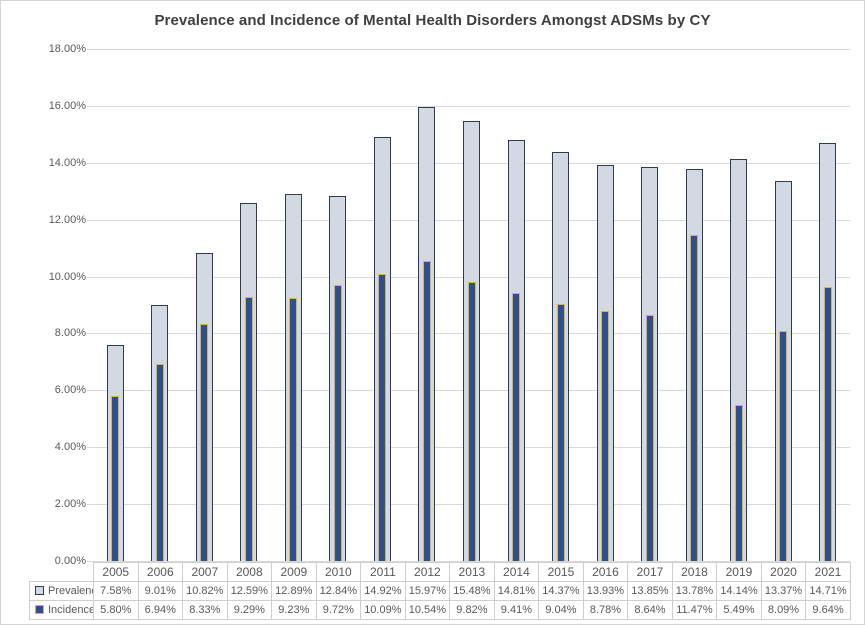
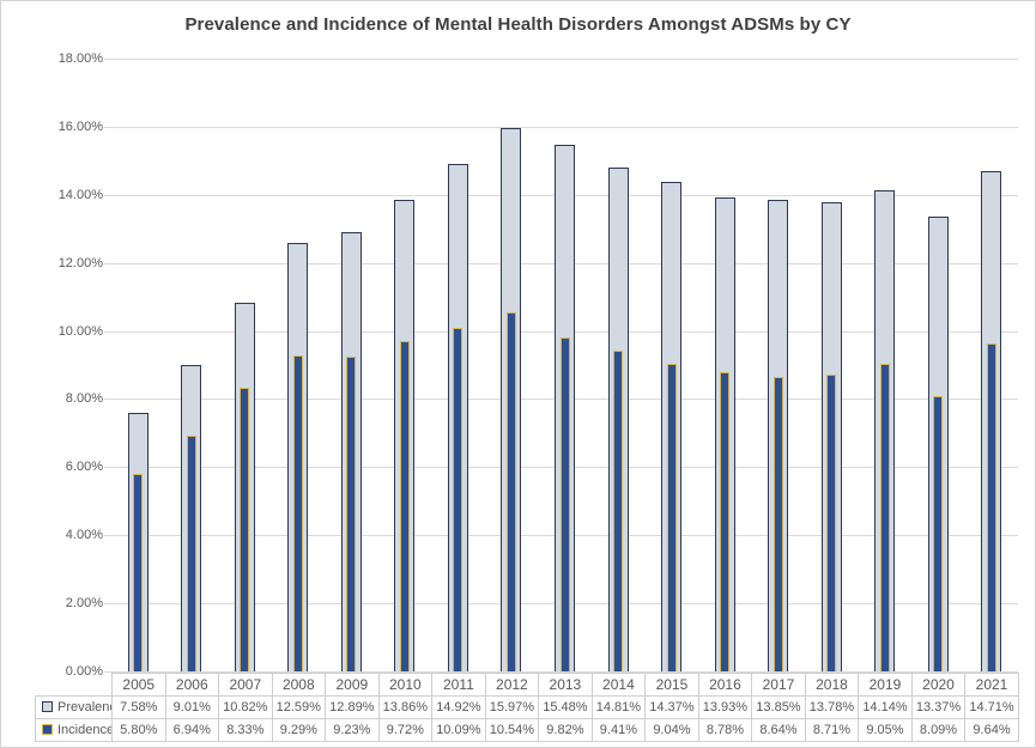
Prevalence/2010: 12.84% -> 13.86%
Incidence/2018: 11.47% -> 8.71%
Incidence/2019: 5.49% -> 9.05%
